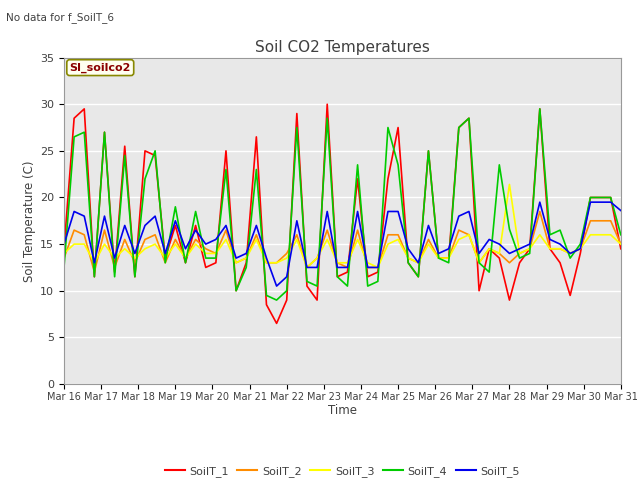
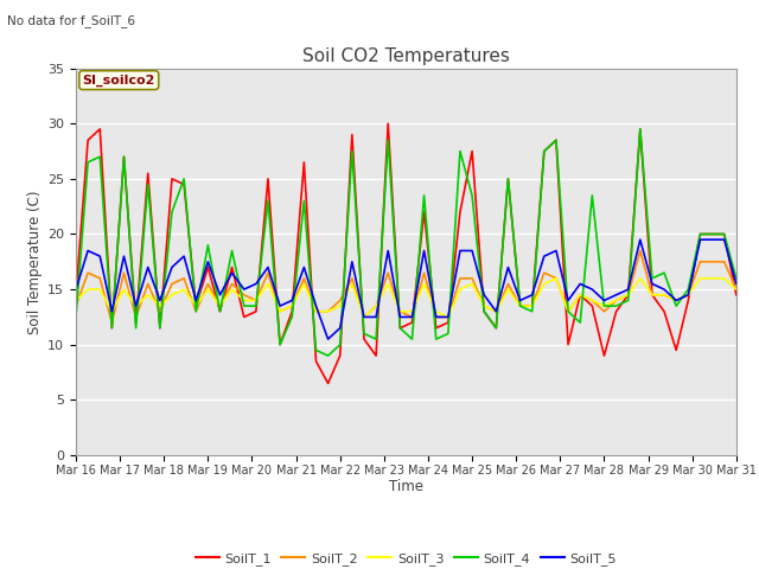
SoilT_3/Mar 28: 21.4 -> 13.5
SoilT_4/Mar 28: 16.6 -> 13.5
SoilT_5/Mar 31: 18.6 -> 15.5
